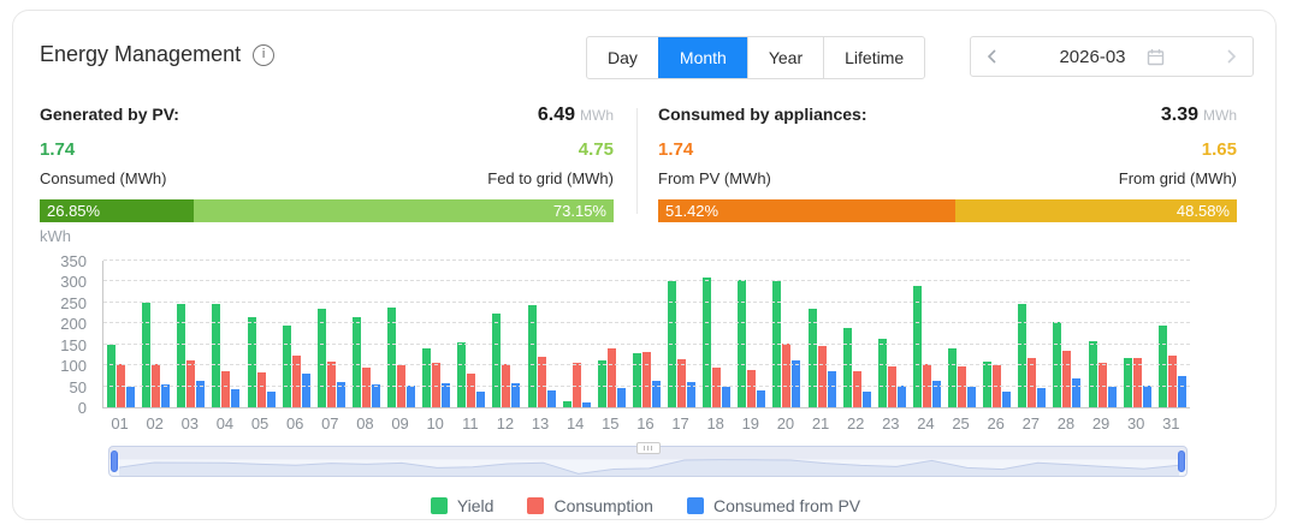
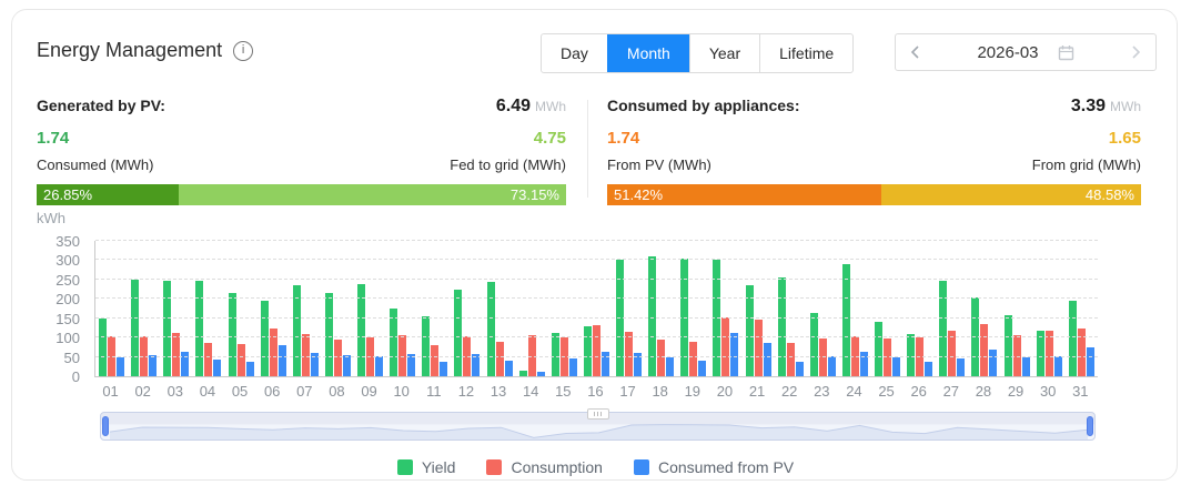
Yield/10: 140 -> 180
Consumption/13: 120 -> 90
Consumption/15: 140 -> 100
Yield/22: 190 -> 260
